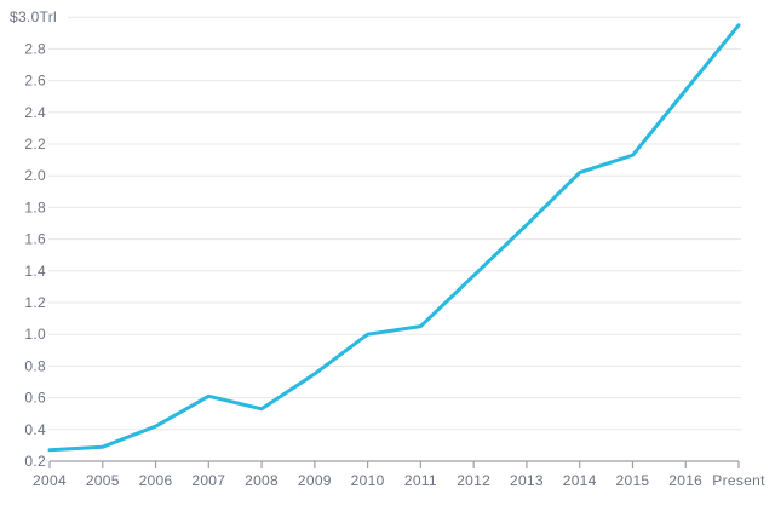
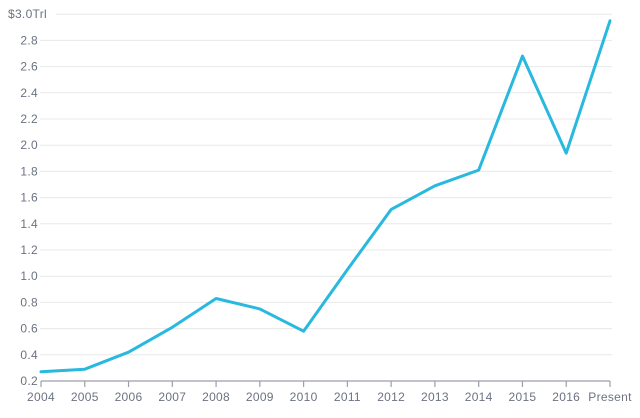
2008: 0.53 -> 0.83
2010: 1.00 -> 0.58
2012: 1.37 -> 1.51
2014: 2.02 -> 1.81
2015: 2.13 -> 2.68
2016: 2.54 -> 1.94
